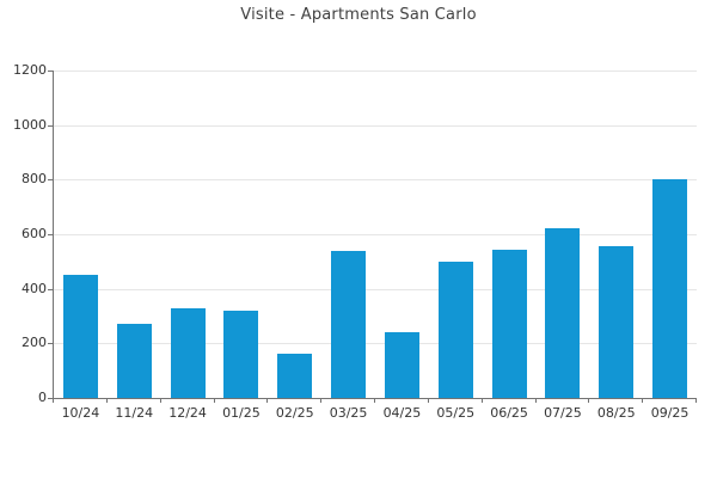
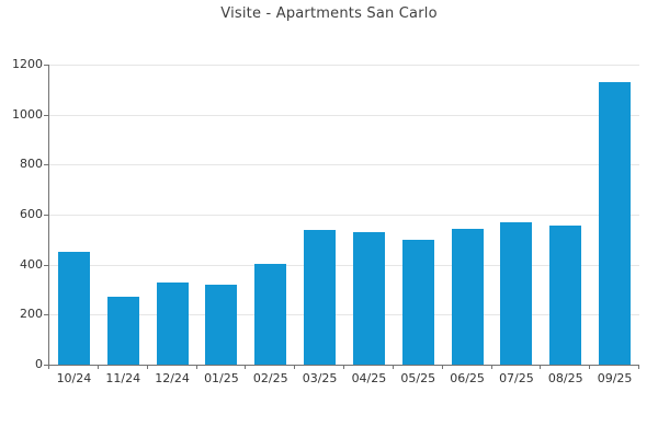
02/25: 160 -> 400
04/25: 240 -> 530
07/25: 620 -> 570
09/25: 800 -> 1130
